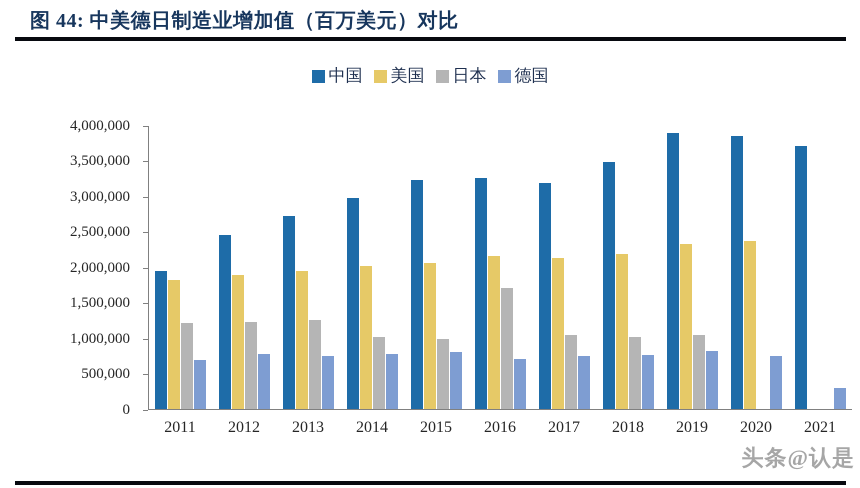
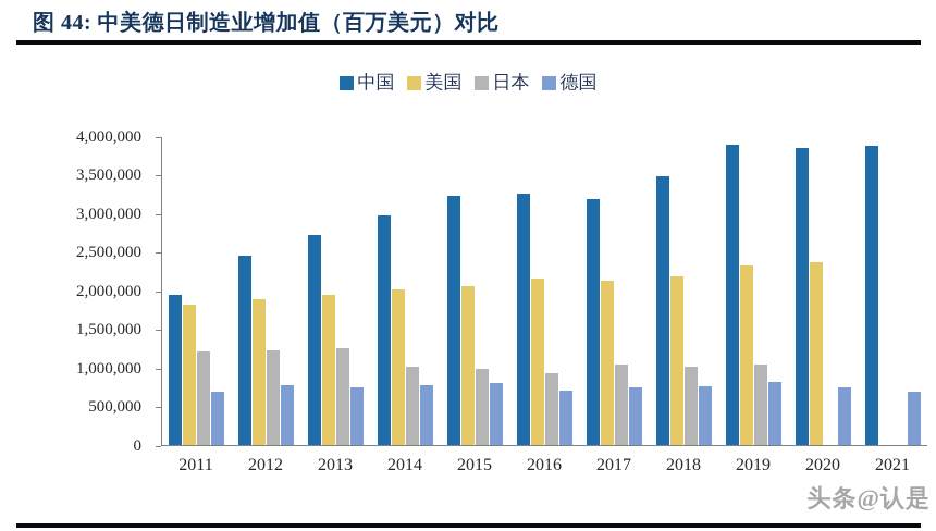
日本/2016: 1700000 -> 900000
中国/2021: 3700000 -> 3900000
德国/2021: 300000 -> 700000
